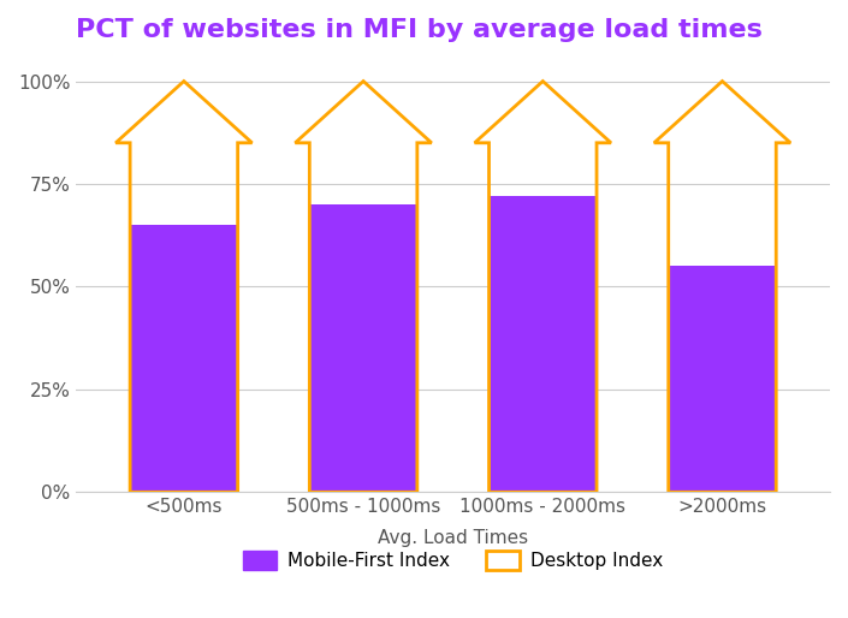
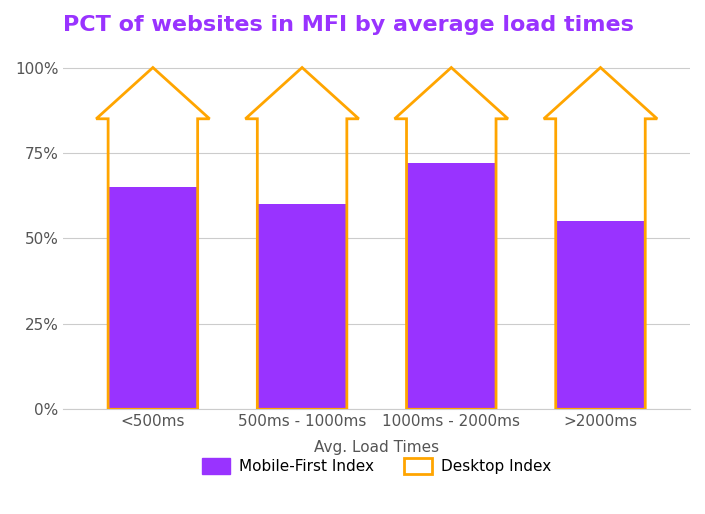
500ms - 1000ms: 70% -> 60%
